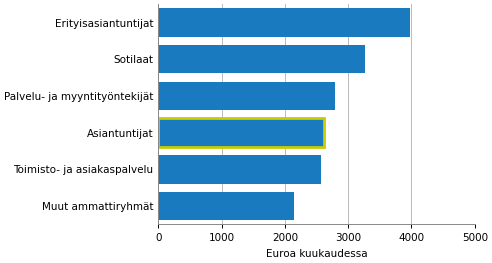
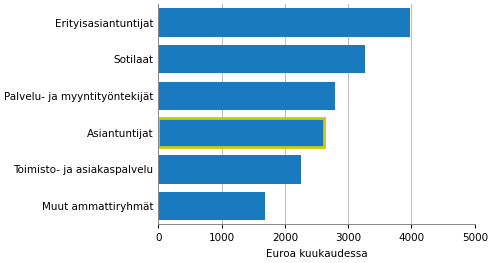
Toimisto- ja asiakaspalvelu: 2570 -> 2260
Muut ammattiryhmät: 2150 -> 1680
